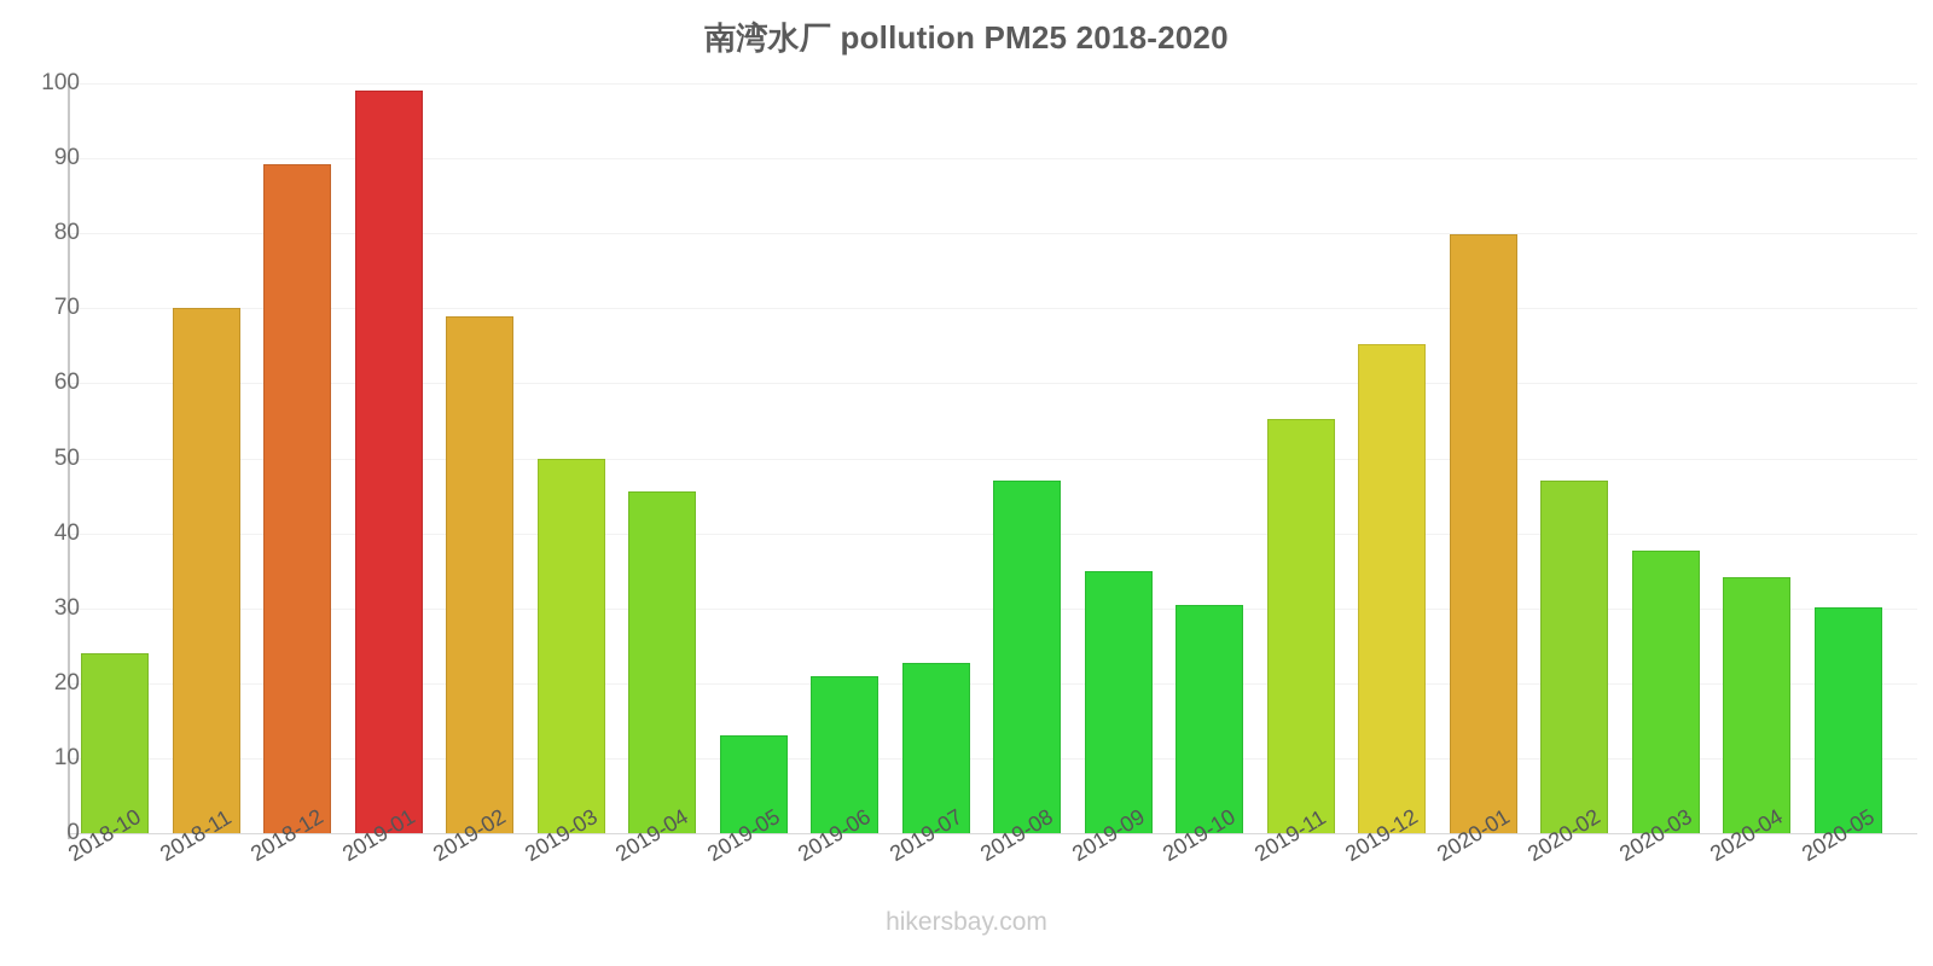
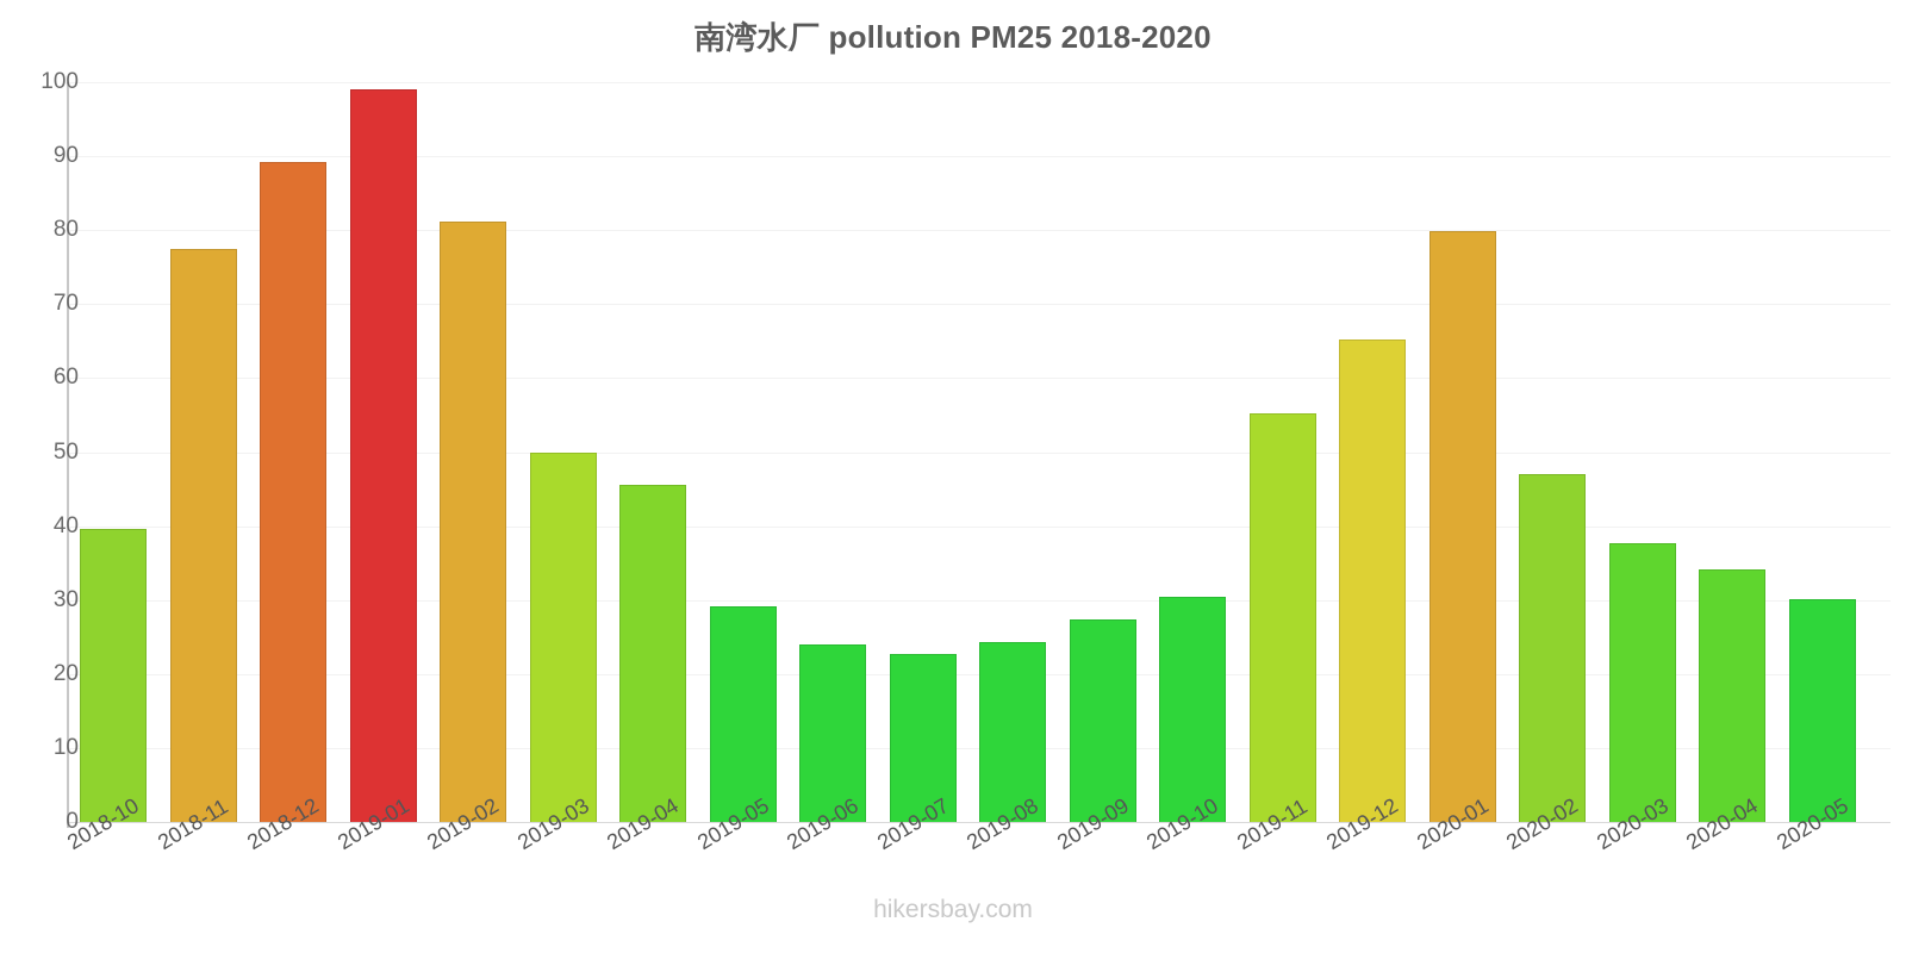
2018-10: 24 -> 40
2018-11: 70 -> 77
2019-02: 69 -> 81
2019-05: 13 -> 29
2019-06: 21 -> 24
2019-08: 47 -> 24
2019-09: 35 -> 27
